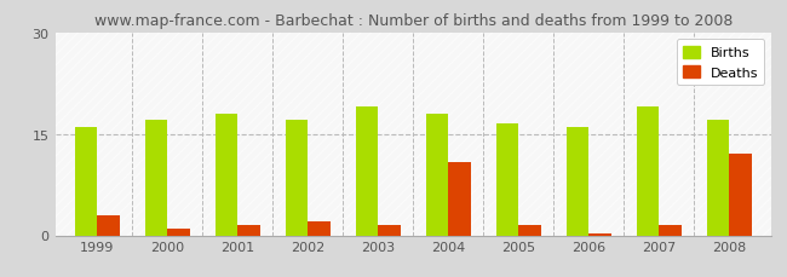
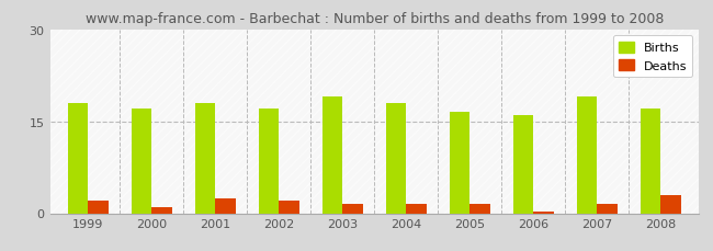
Births/1999: 16.0 -> 18.0
Deaths/1999: 3.0 -> 2.0
Deaths/2001: 1.6 -> 2.5
Deaths/2004: 10.8 -> 1.5
Deaths/2008: 12.0 -> 3.0
